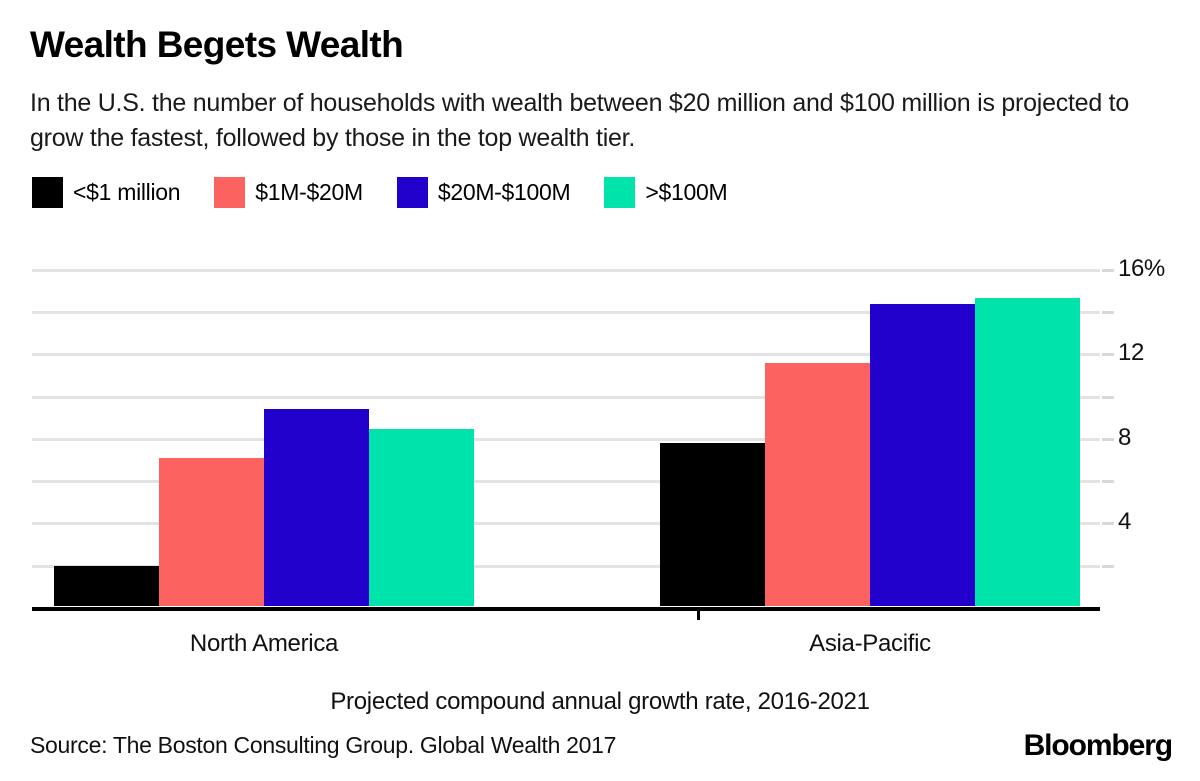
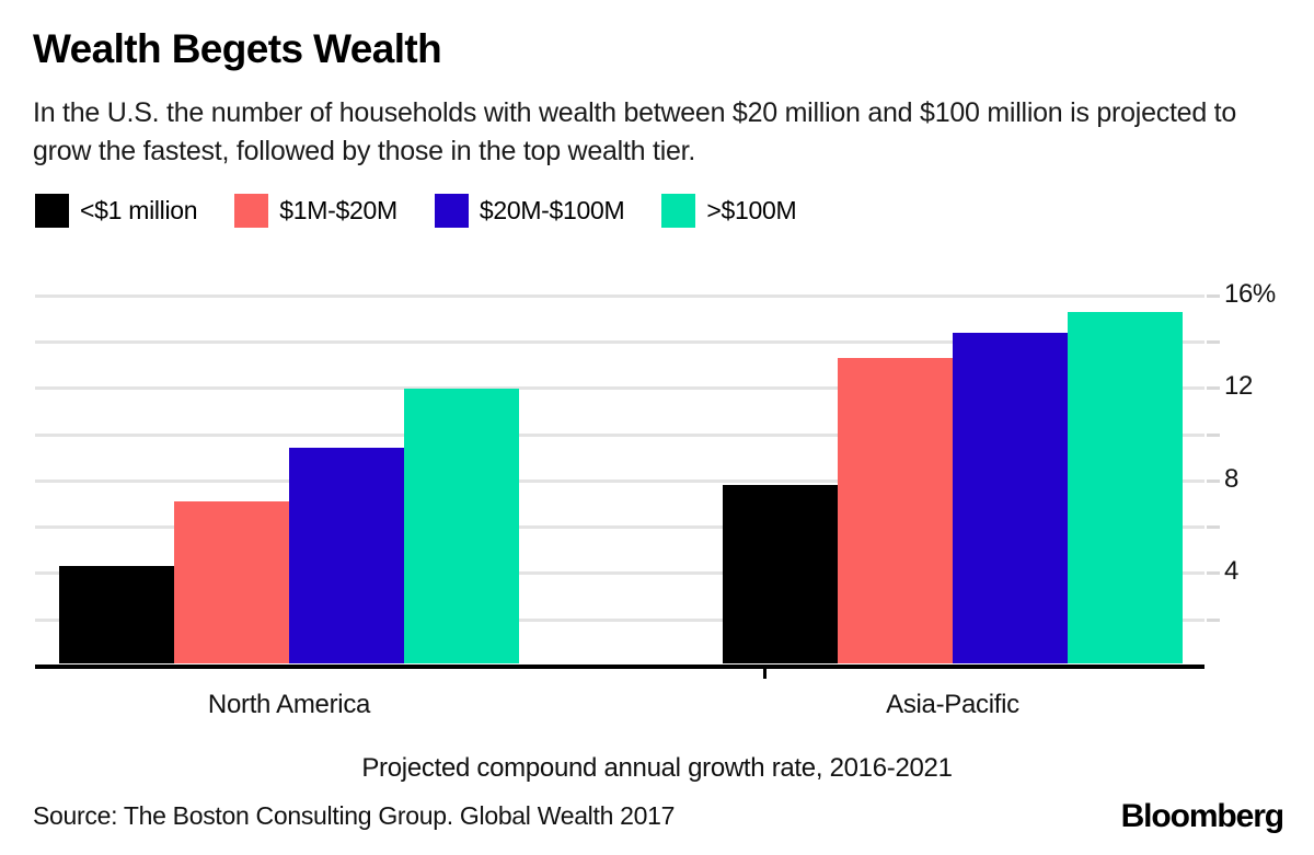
<$1 million/North America: 1.9% -> 4.2%
>$100M/North America: 8.4% -> 11.9%
$1M-$20M/Asia-Pacific: 11.5% -> 13.2%
>$100M/Asia-Pacific: 14.6% -> 15.2%
